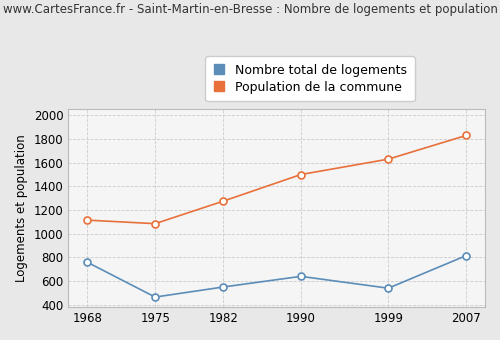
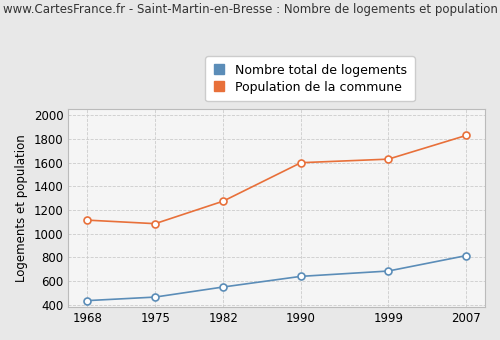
Nombre total de logements/1968: 760 -> 440
Population de la commune/1990: 1500 -> 1600
Nombre total de logements/1999: 540 -> 680
